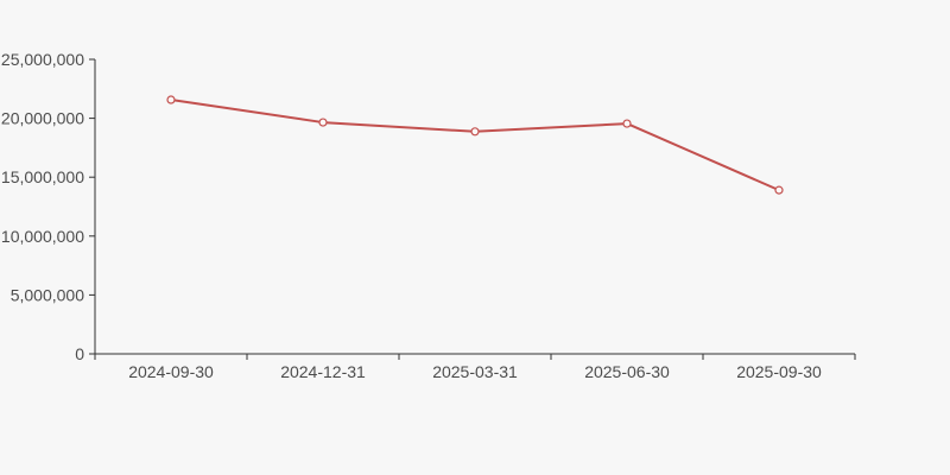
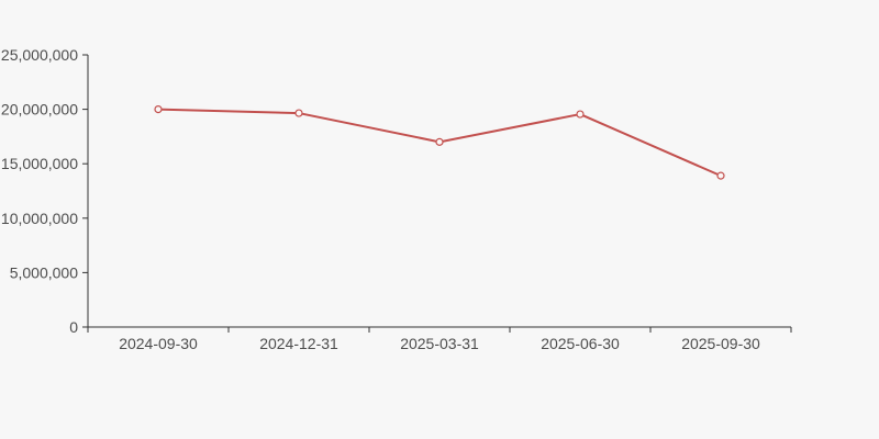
2024-09-30: 22000000 -> 20000000
2025-03-31: 19000000 -> 17000000
